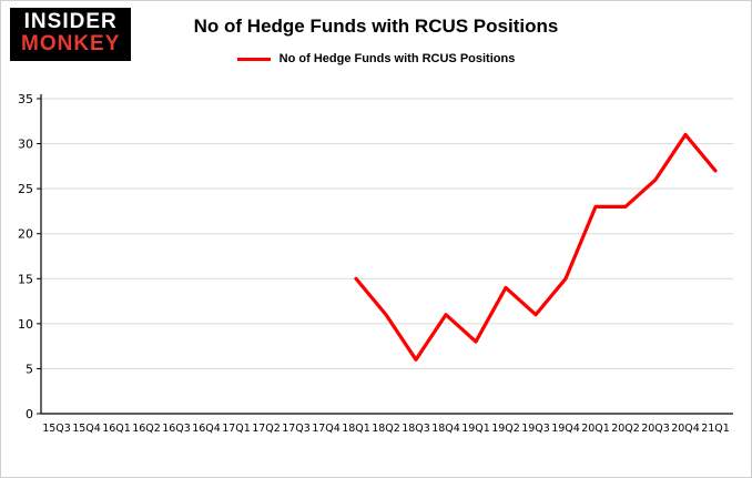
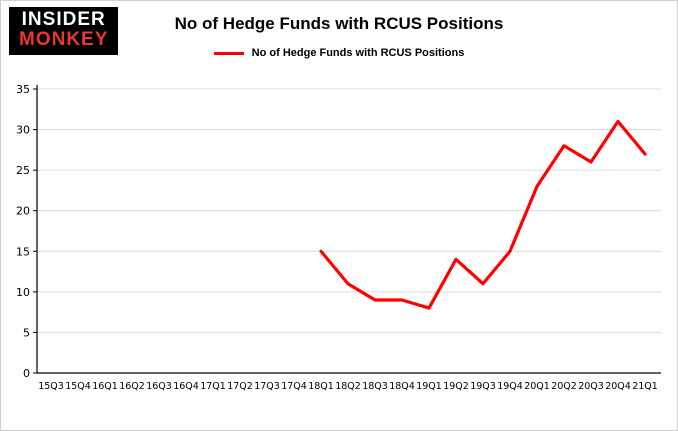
18Q3: 6 -> 9
18Q4: 11 -> 9
20Q2: 23 -> 28
